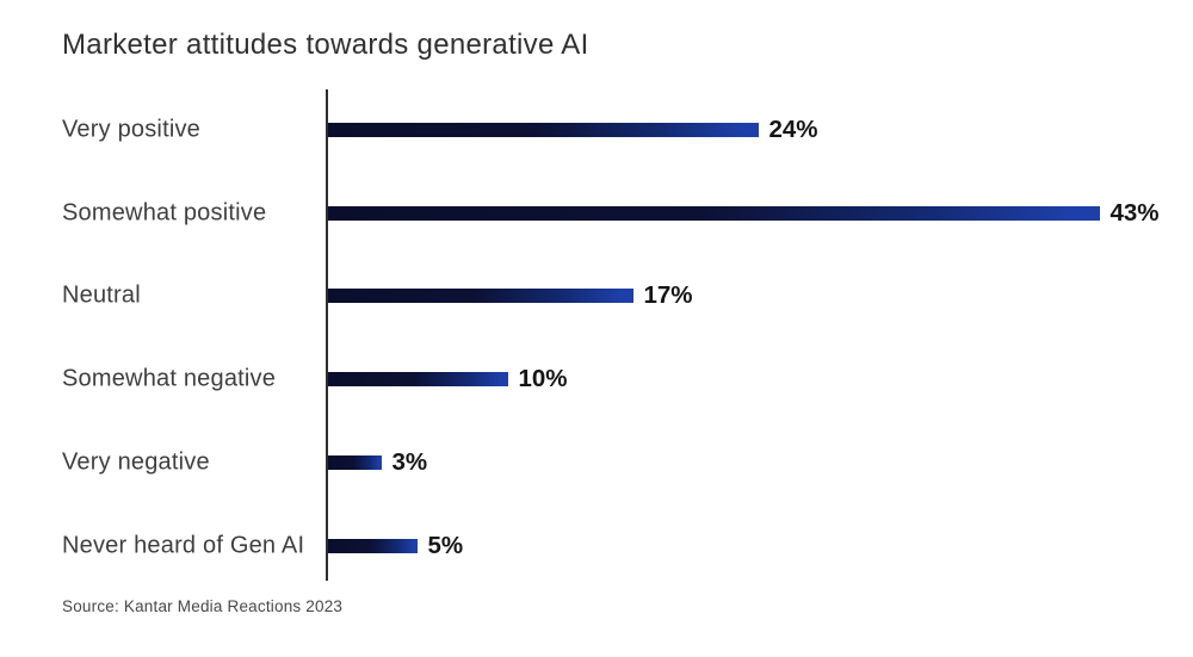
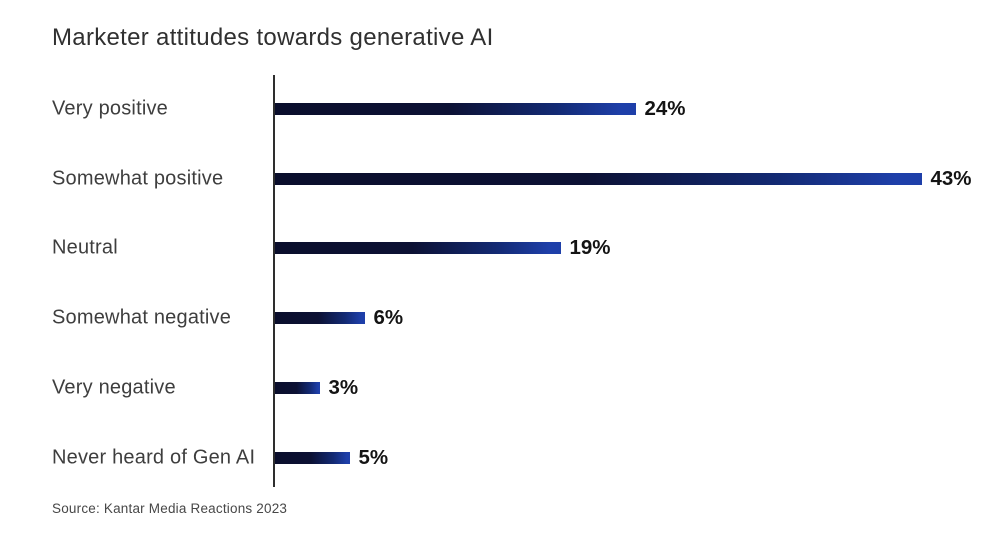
Neutral: 17% -> 19%
Somewhat negative: 10% -> 6%
